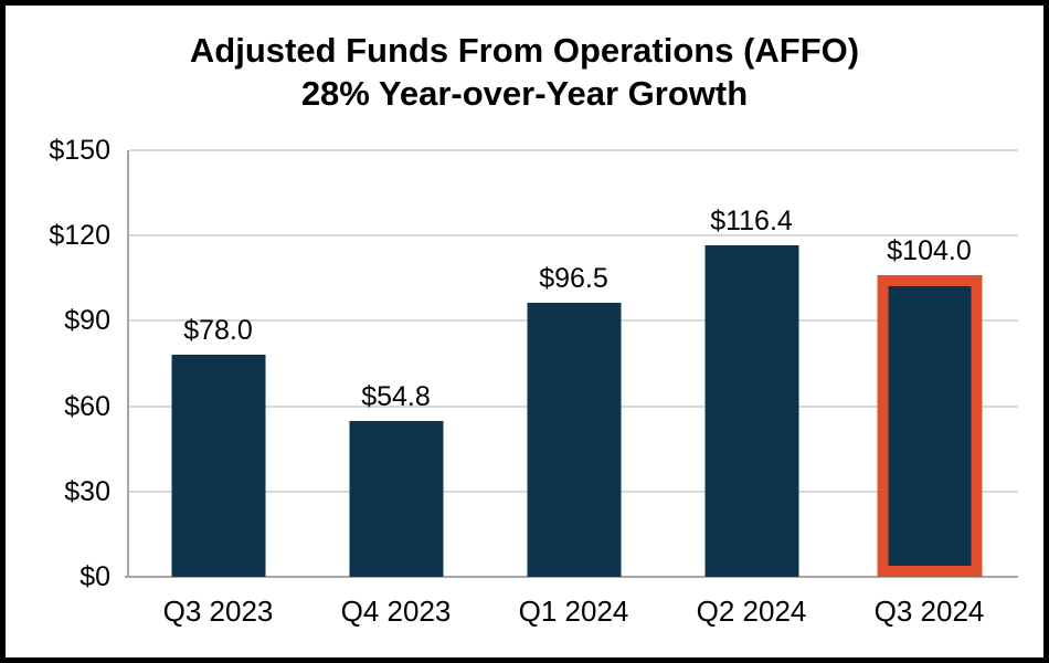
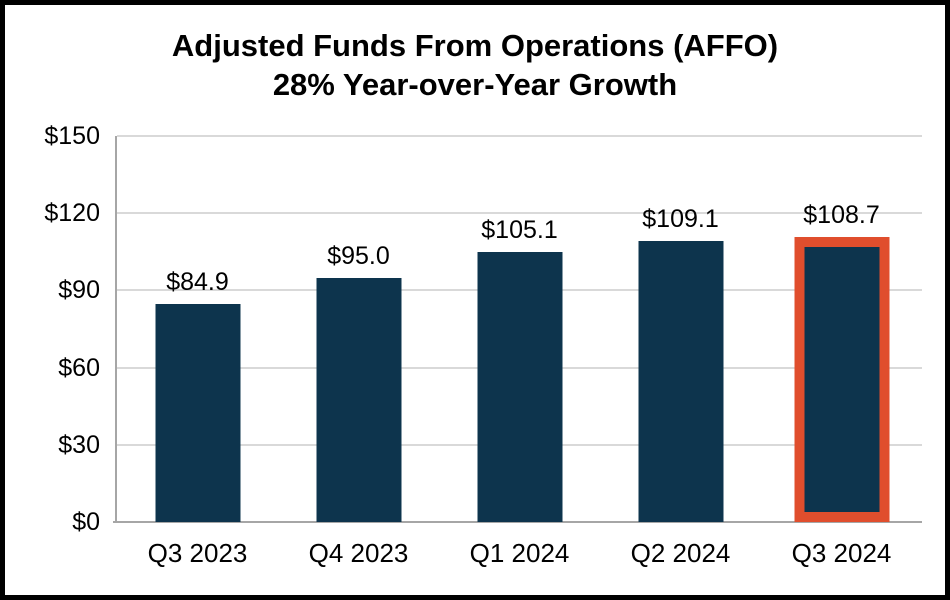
Q3 2023: $78.0 -> $84.9
Q4 2023: $54.8 -> $95.0
Q1 2024: $96.5 -> $105.1
Q2 2024: $116.4 -> $109.1
Q3 2024: $104.0 -> $108.7
